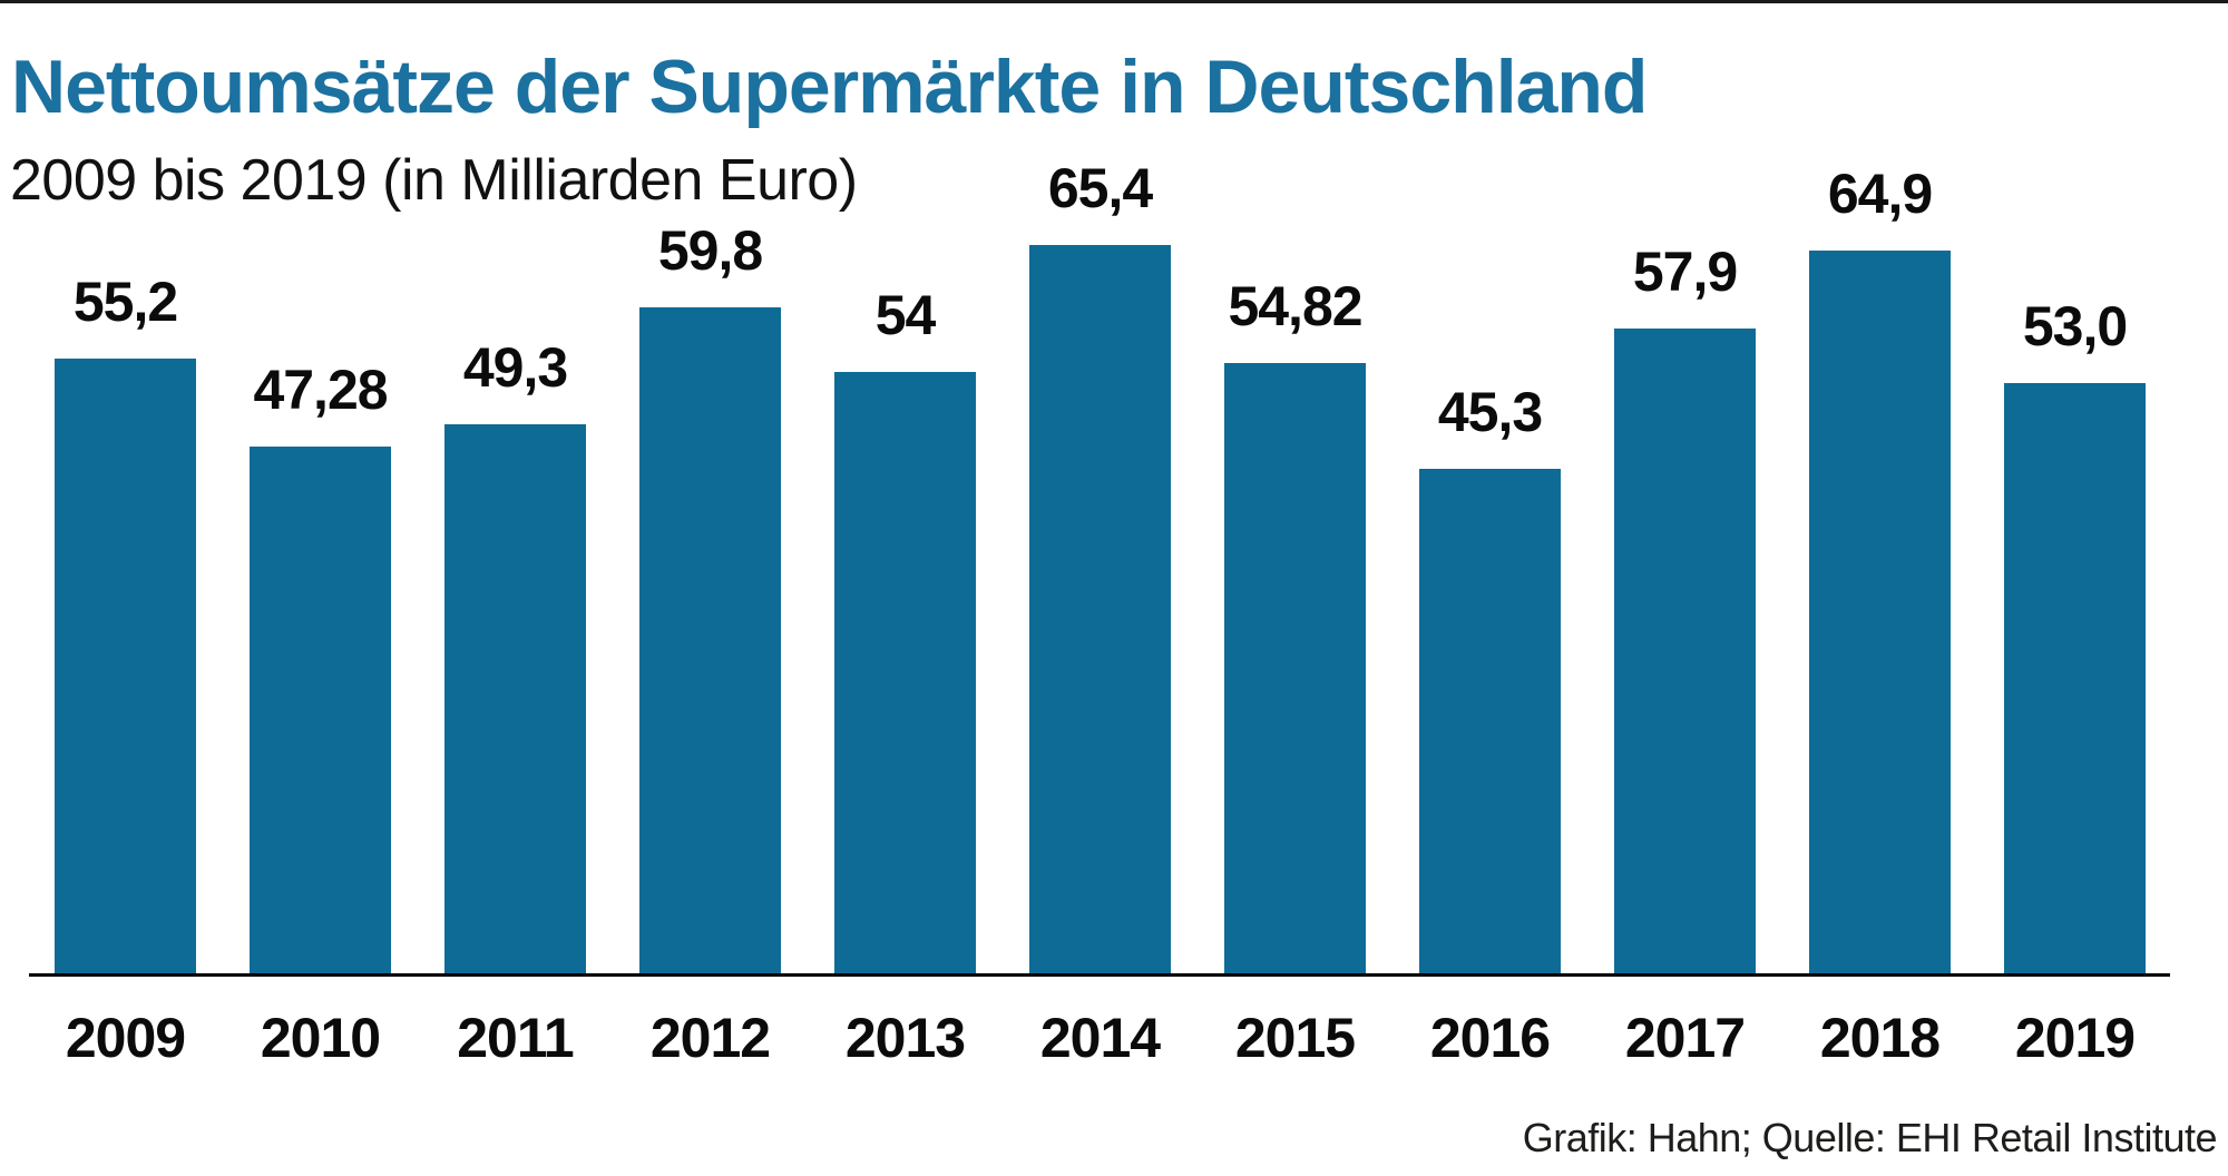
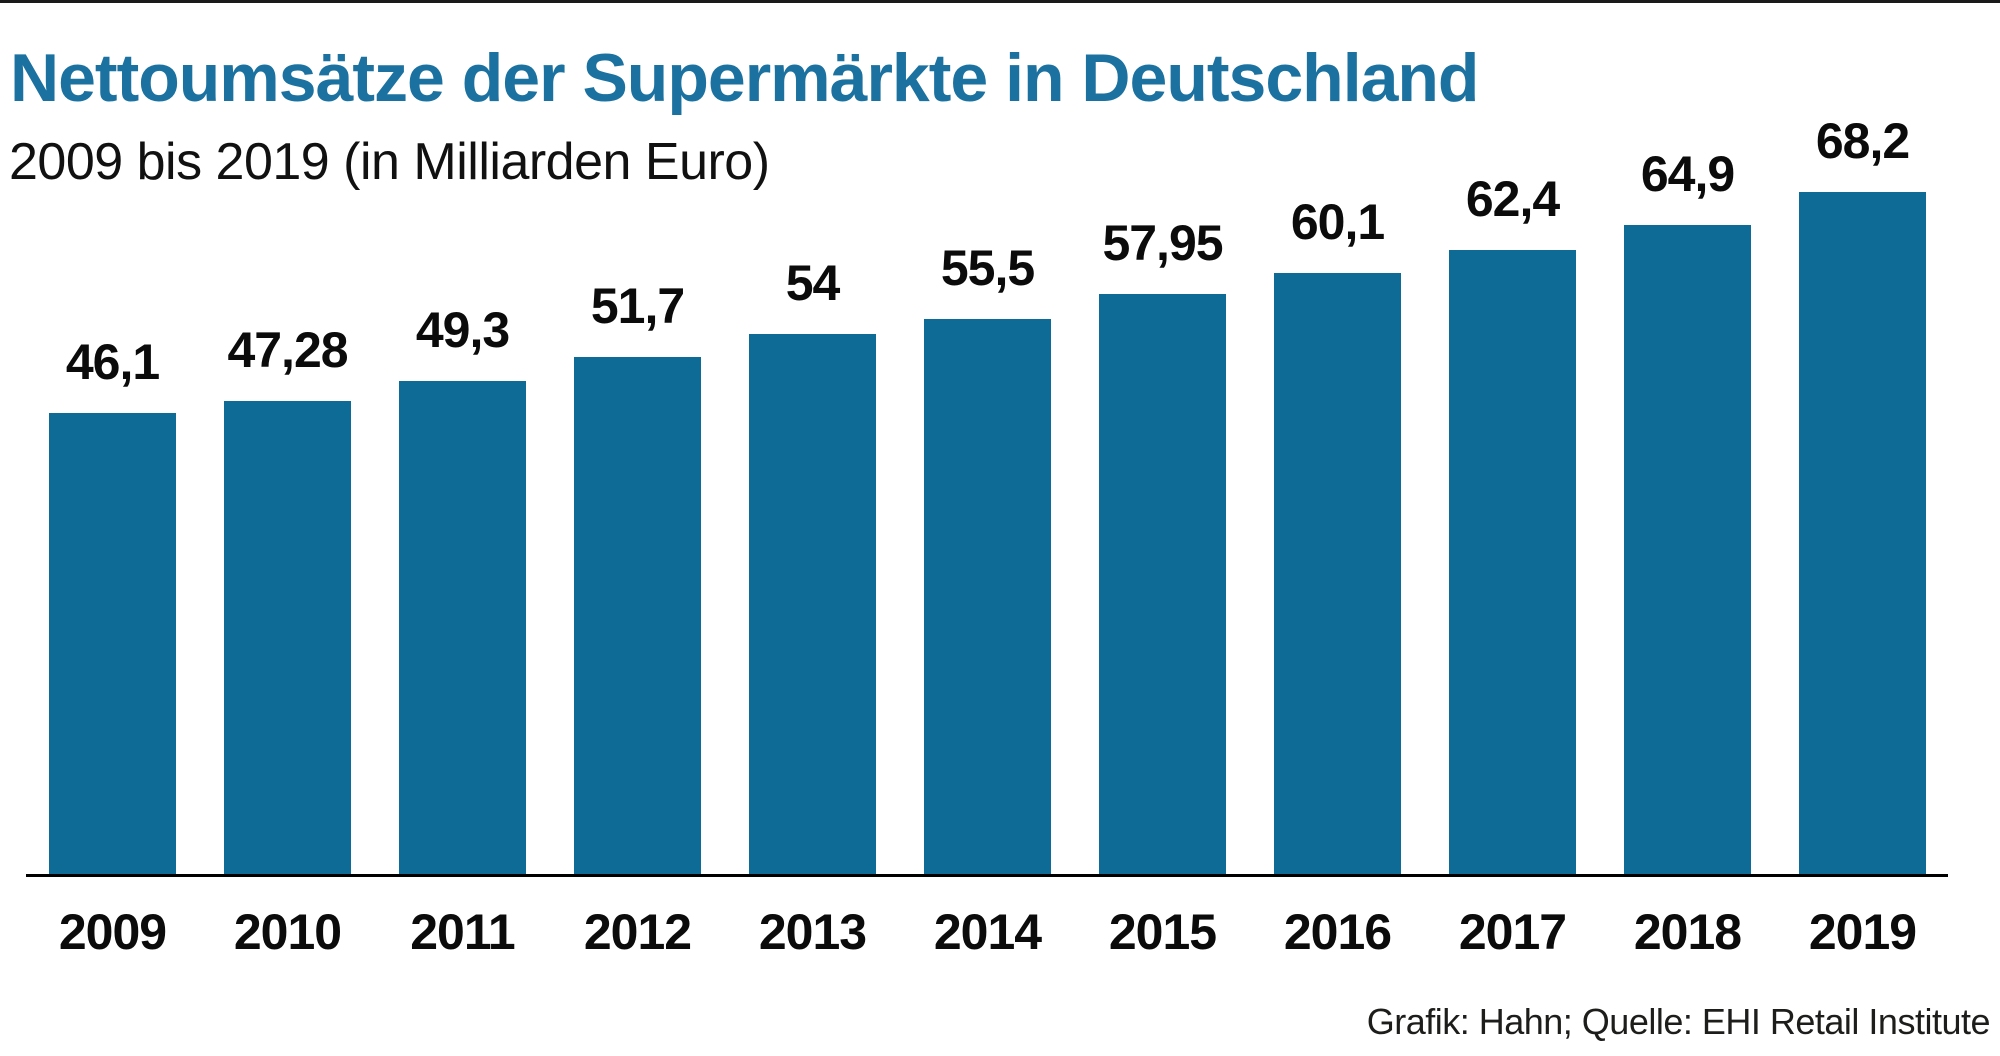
2009: 55,2 -> 46,1
2012: 59,8 -> 51,7
2014: 65,4 -> 55,5
2015: 54,82 -> 57,95
2016: 45,3 -> 60,1
2017: 57,9 -> 62,4
2019: 53,0 -> 68,2
